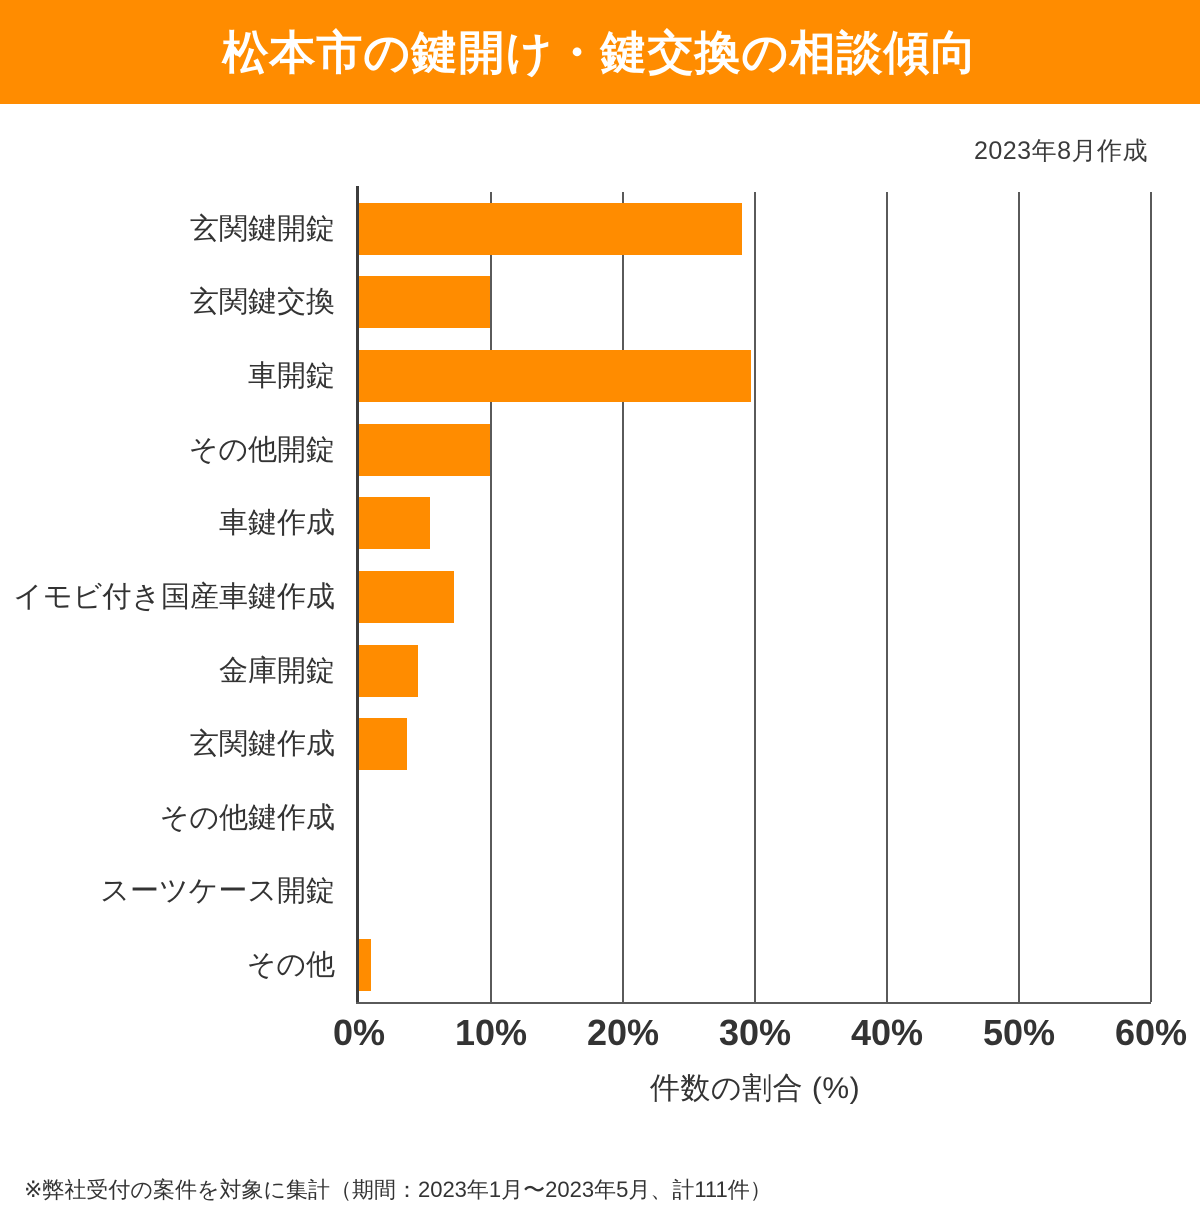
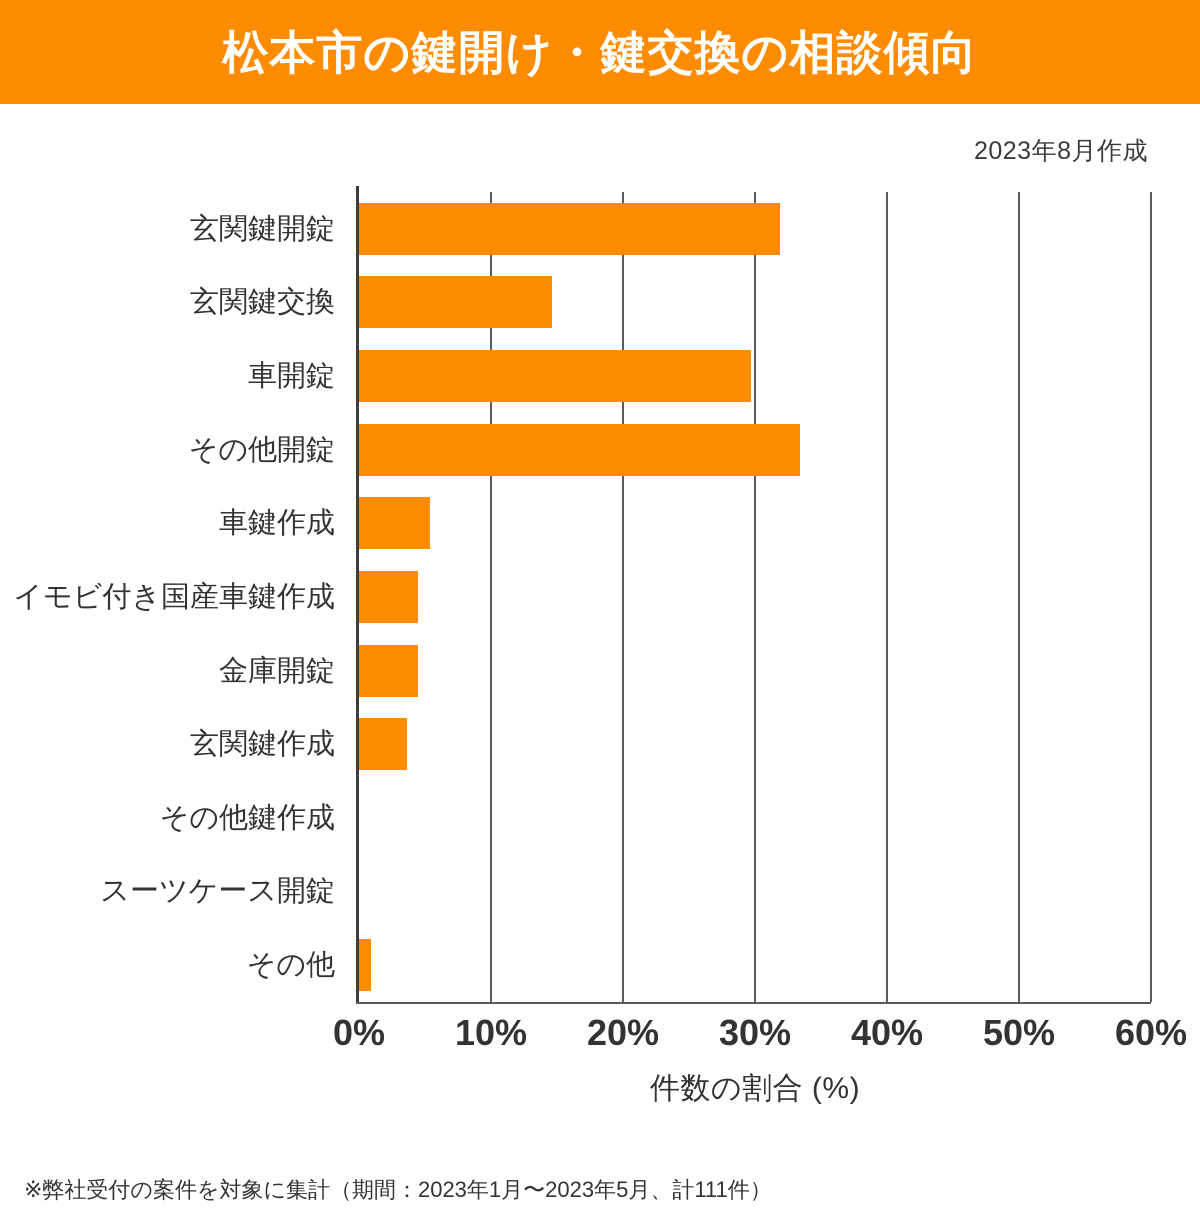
玄関鍵開錠: 29.0% -> 31.9%
玄関鍵交換: 9.9% -> 14.6%
その他開錠: 9.9% -> 33.4%
イモビ付き国産車鍵作成: 7.2% -> 4.5%
